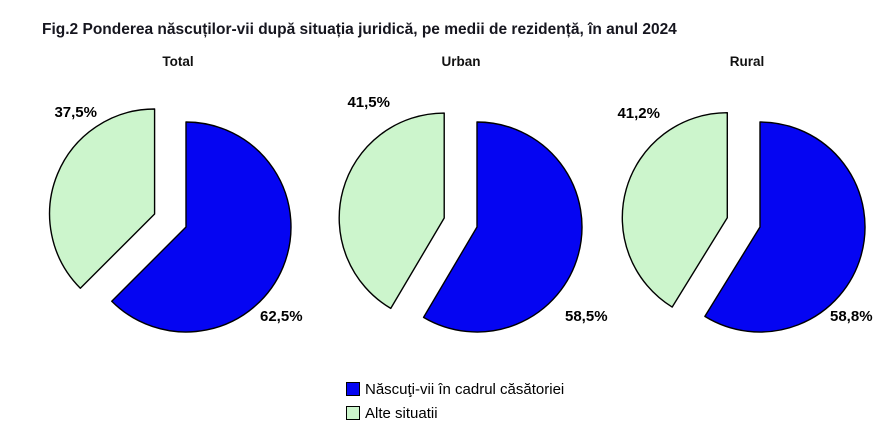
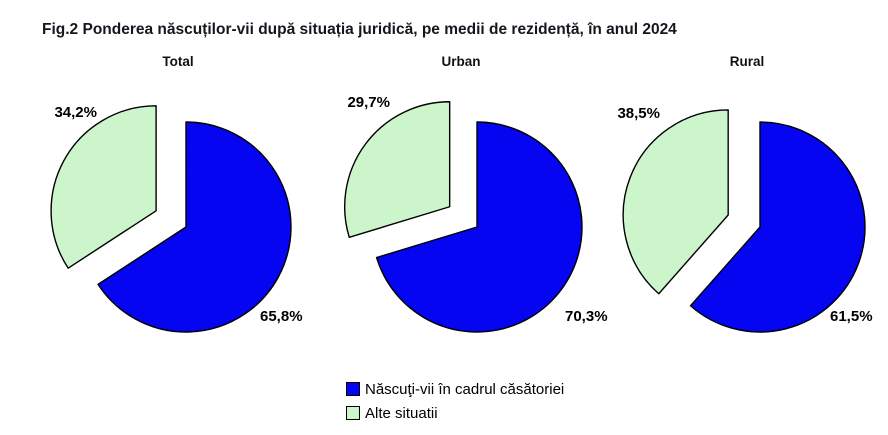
Total/Născuţi-vii în cadrul căsătoriei: 62,5% -> 65,8%
Total/Alte situatii: 37,5% -> 34,2%
Urban/Născuţi-vii în cadrul căsătoriei: 58,5% -> 70,3%
Urban/Alte situatii: 41,5% -> 29,7%
Rural/Născuţi-vii în cadrul căsătoriei: 58,8% -> 61,5%
Rural/Alte situatii: 41,2% -> 38,5%
